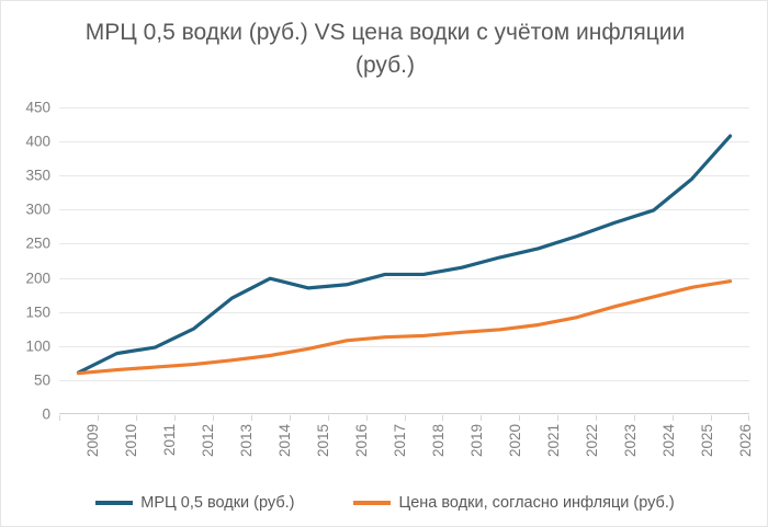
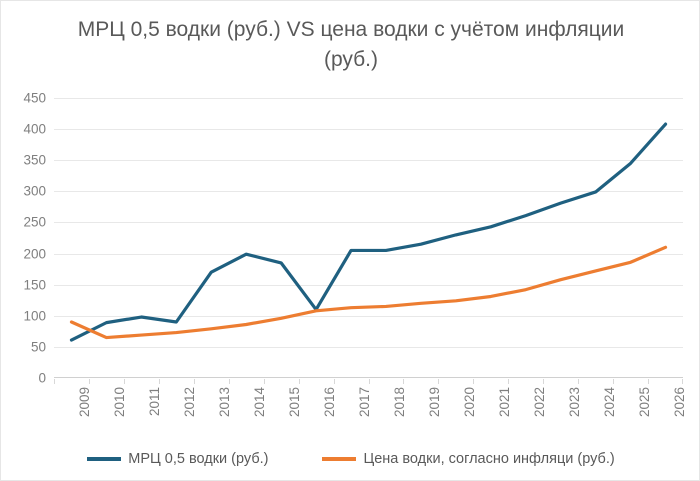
Цена водки, согласно инфляци (руб.)/2009: 60 -> 90
МРЦ 0,5 водки (руб.)/2012: 120 -> 90
МРЦ 0,5 водки (руб.)/2016: 190 -> 110
Цена водки, согласно инфляци (руб.)/2026: 200 -> 210
